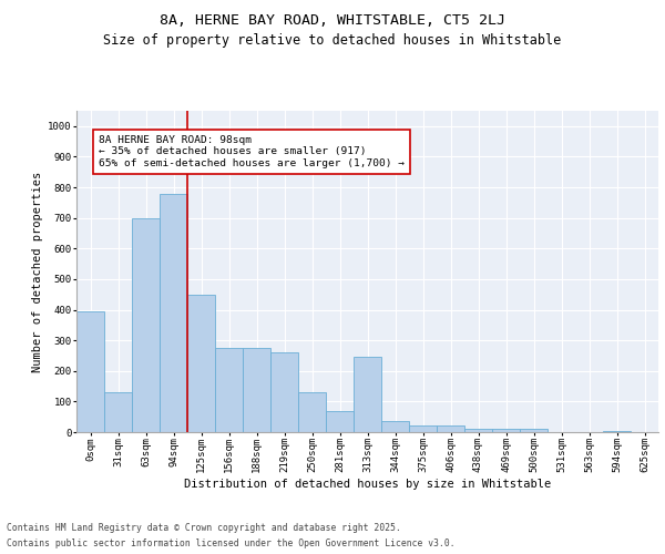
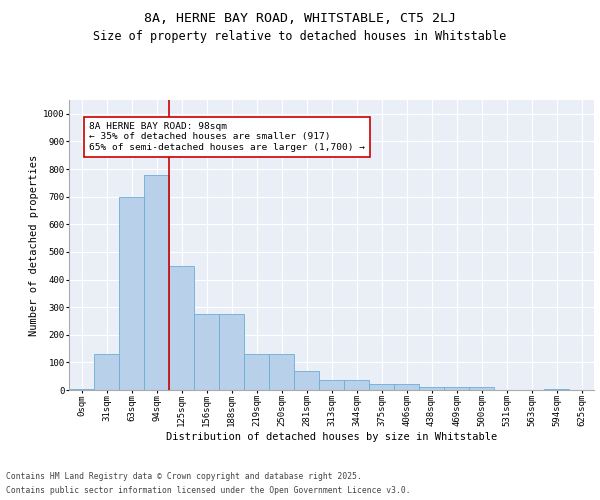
0sqm: 395 -> 5
219sqm: 260 -> 130
313sqm: 245 -> 38
